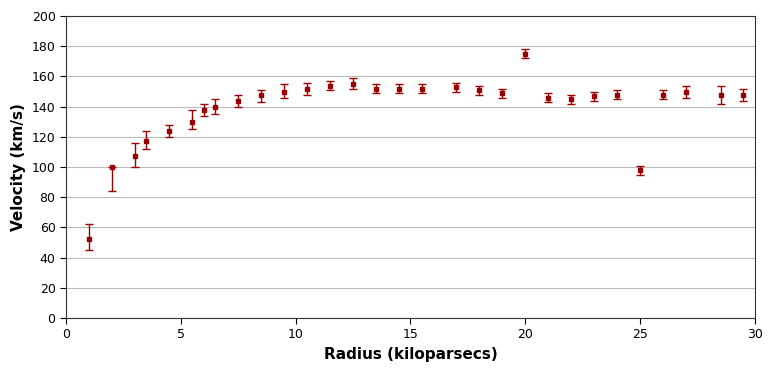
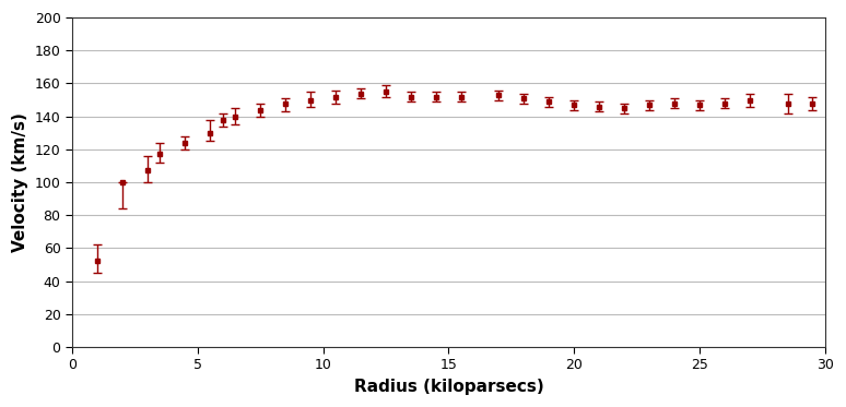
20: 175 -> 147
25: 98 -> 147
